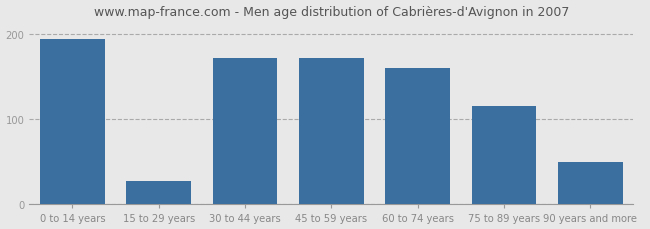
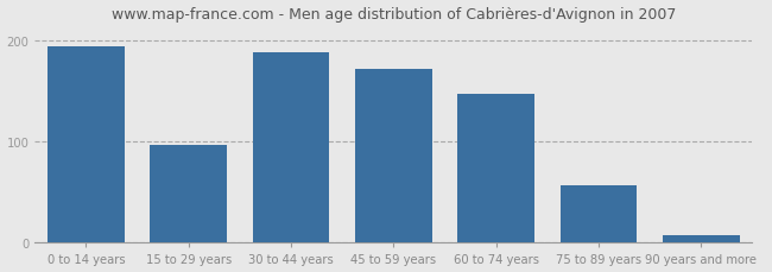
15 to 29 years: 28 -> 97
30 to 44 years: 172 -> 188
60 to 74 years: 160 -> 148
75 to 89 years: 116 -> 57
90 years and more: 50 -> 7
